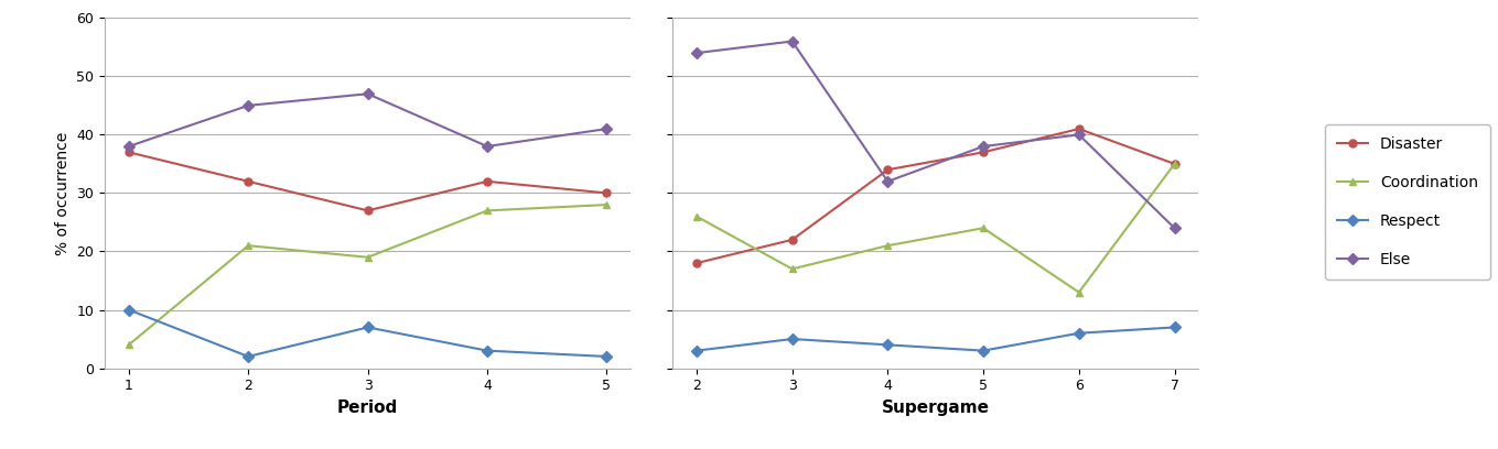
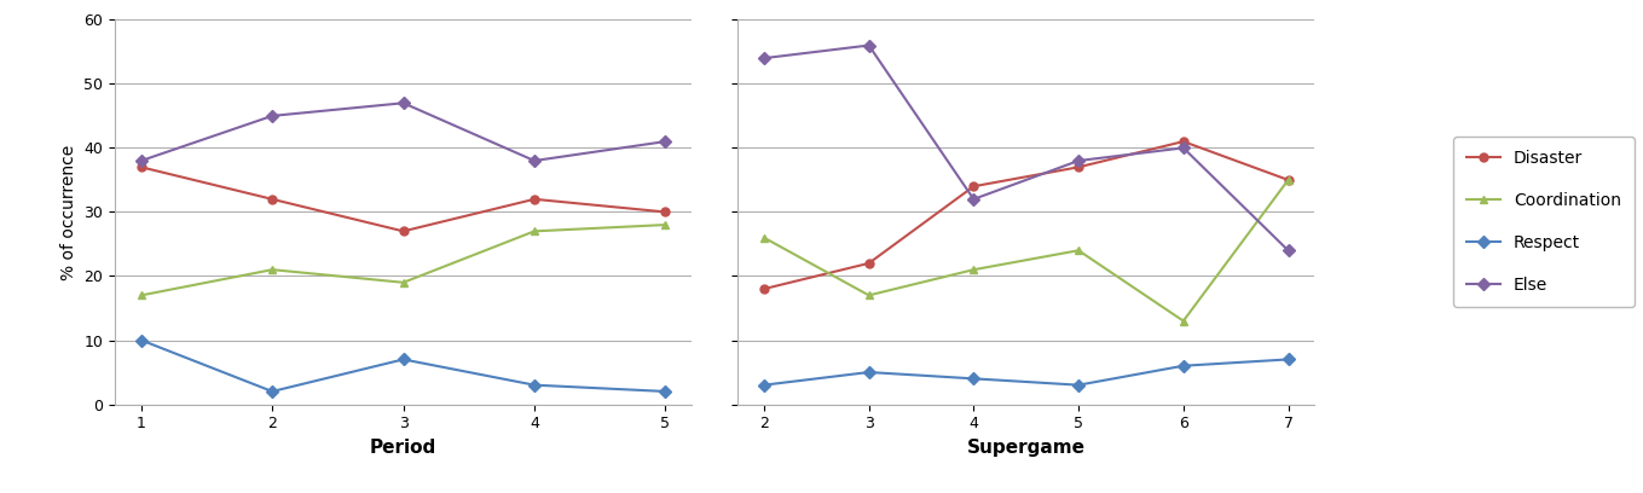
Coordination/1: 4 -> 17
